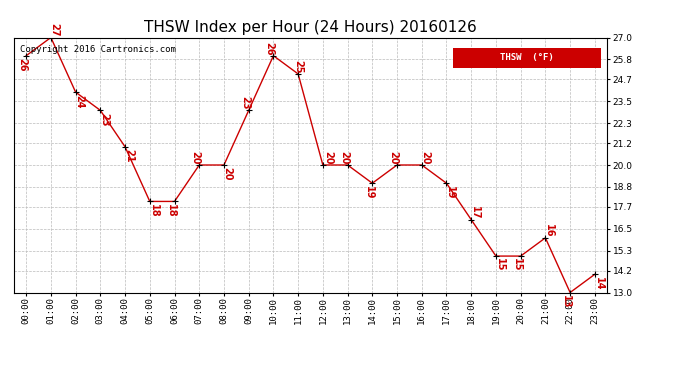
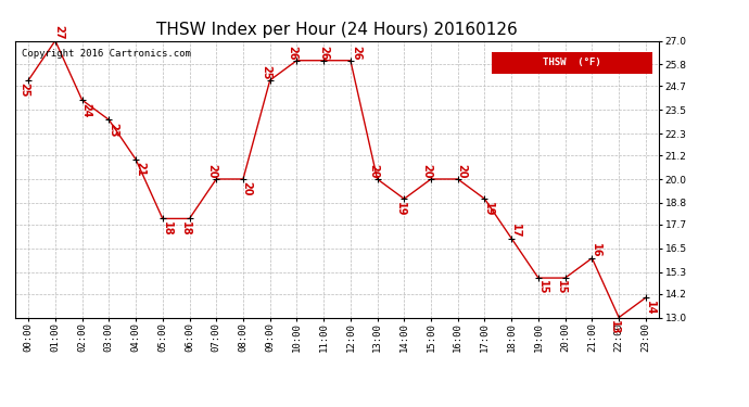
00:00: 26 -> 25
09:00: 23 -> 25
11:00: 25 -> 26
12:00: 20 -> 26
